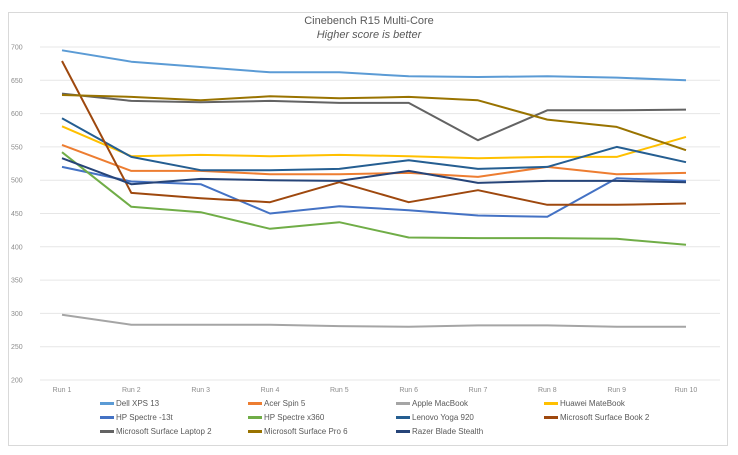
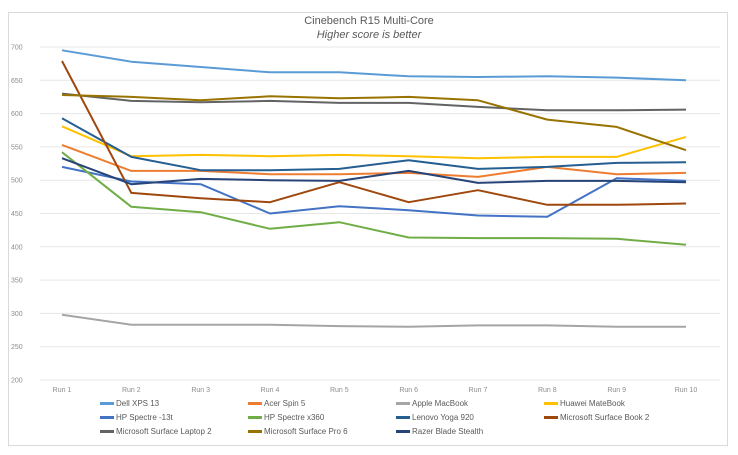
Microsoft Surface Laptop 2/Run 7: 560 -> 610
Lenovo Yoga 920/Run 9: 550 -> 530
